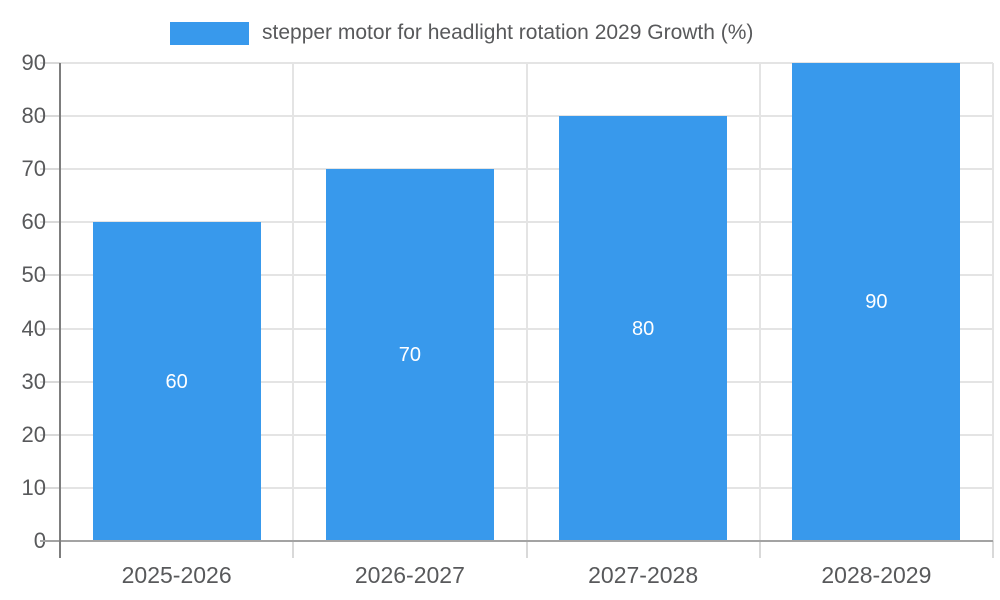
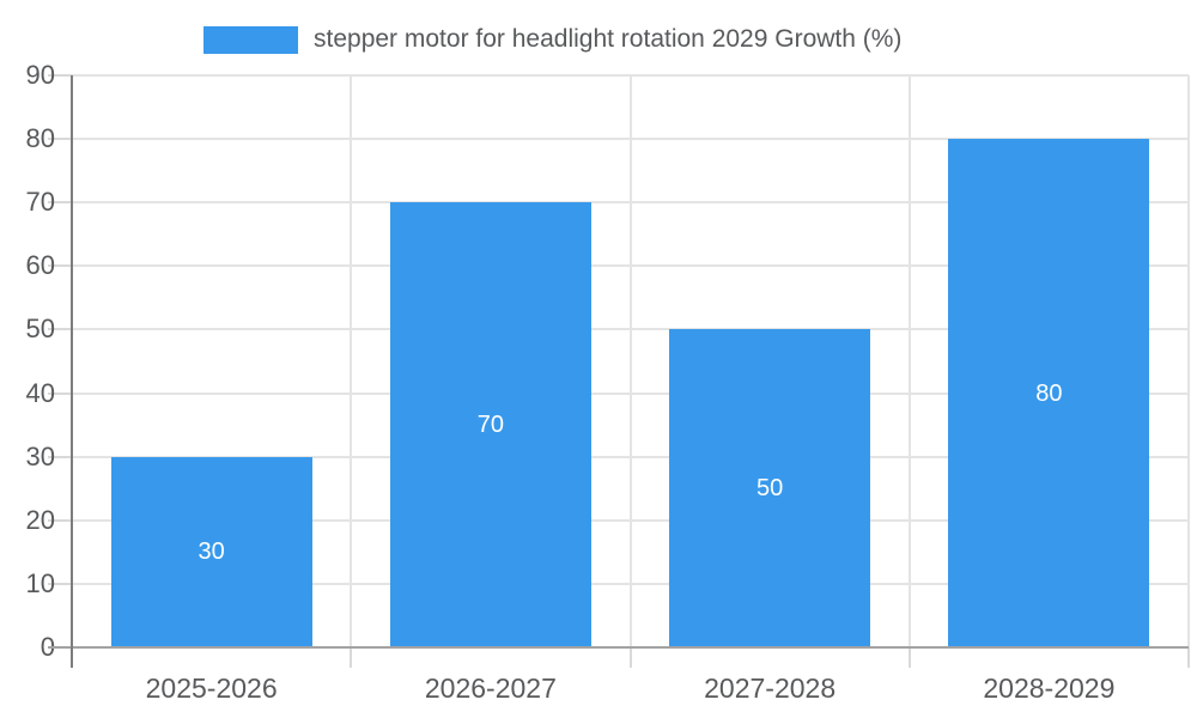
2025-2026: 60 -> 30
2027-2028: 80 -> 50
2028-2029: 90 -> 80
